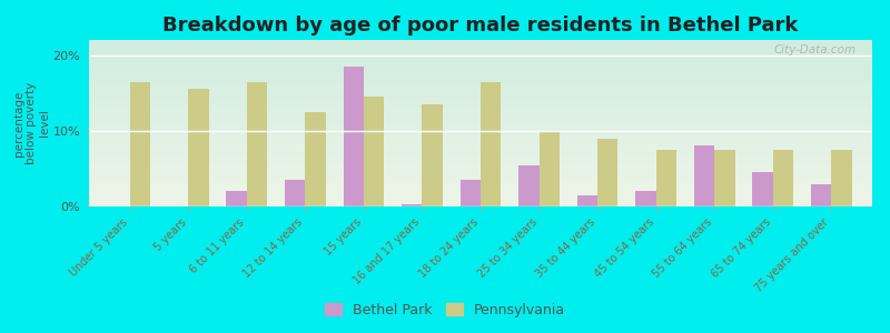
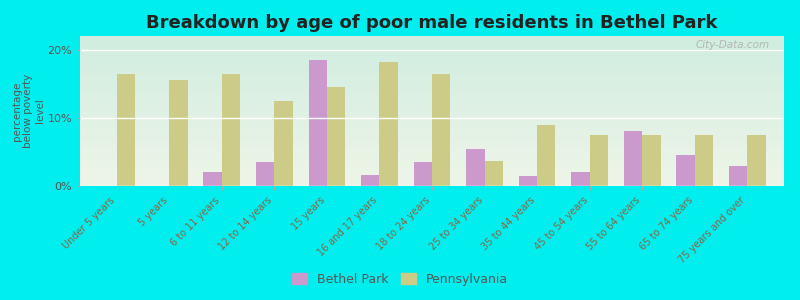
Bethel Park/16 and 17 years: 0.3% -> 1.6%
Pennsylvania/16 and 17 years: 13.5% -> 18.2%
Pennsylvania/25 to 34 years: 10.0% -> 3.6%
